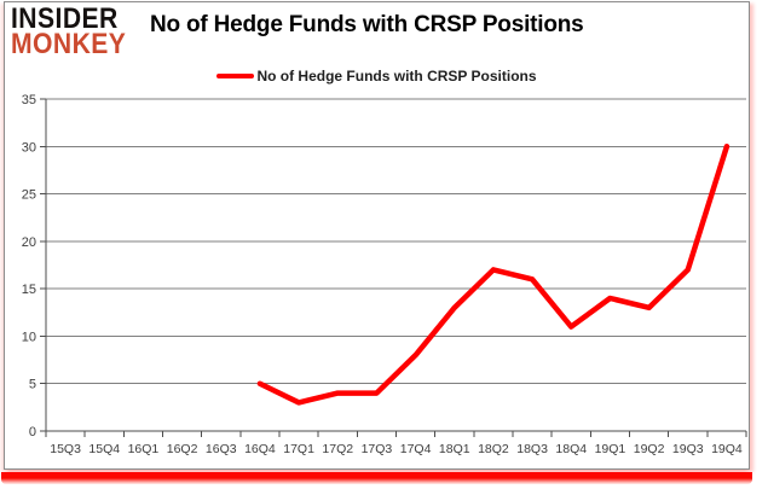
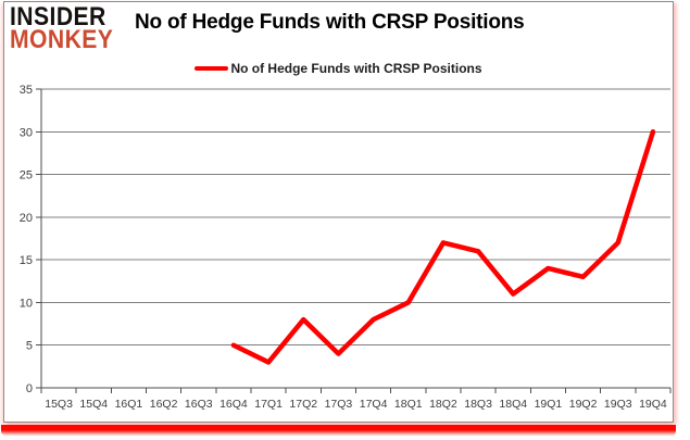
17Q2: 4 -> 8
18Q1: 13 -> 10
